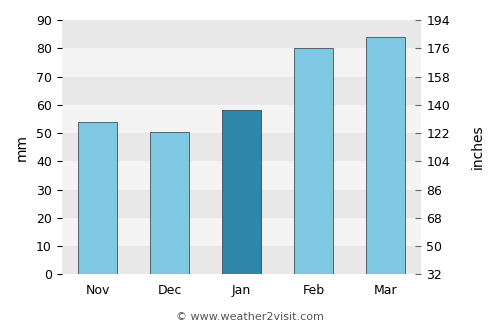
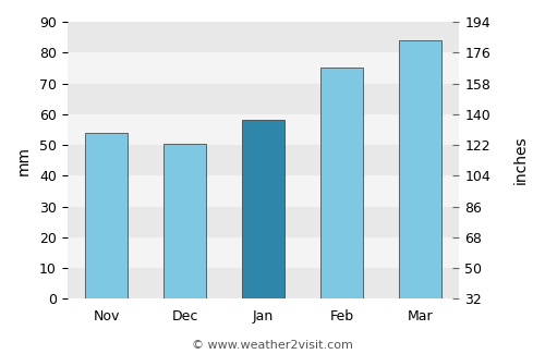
Feb: 80.0 -> 75.0
